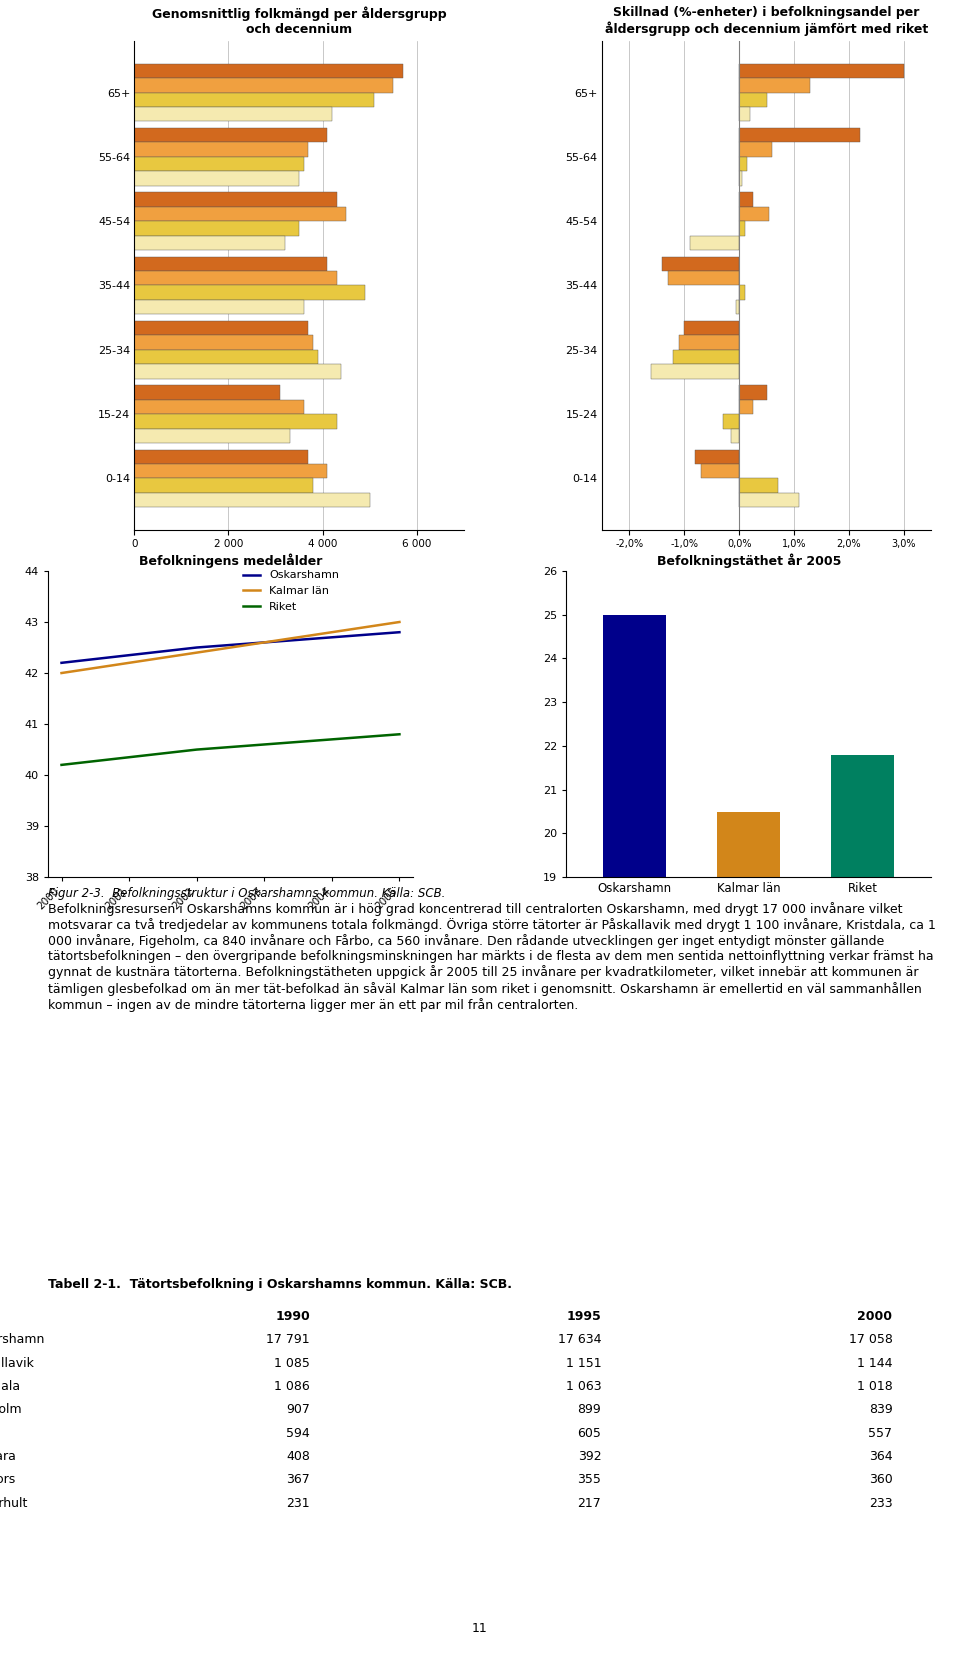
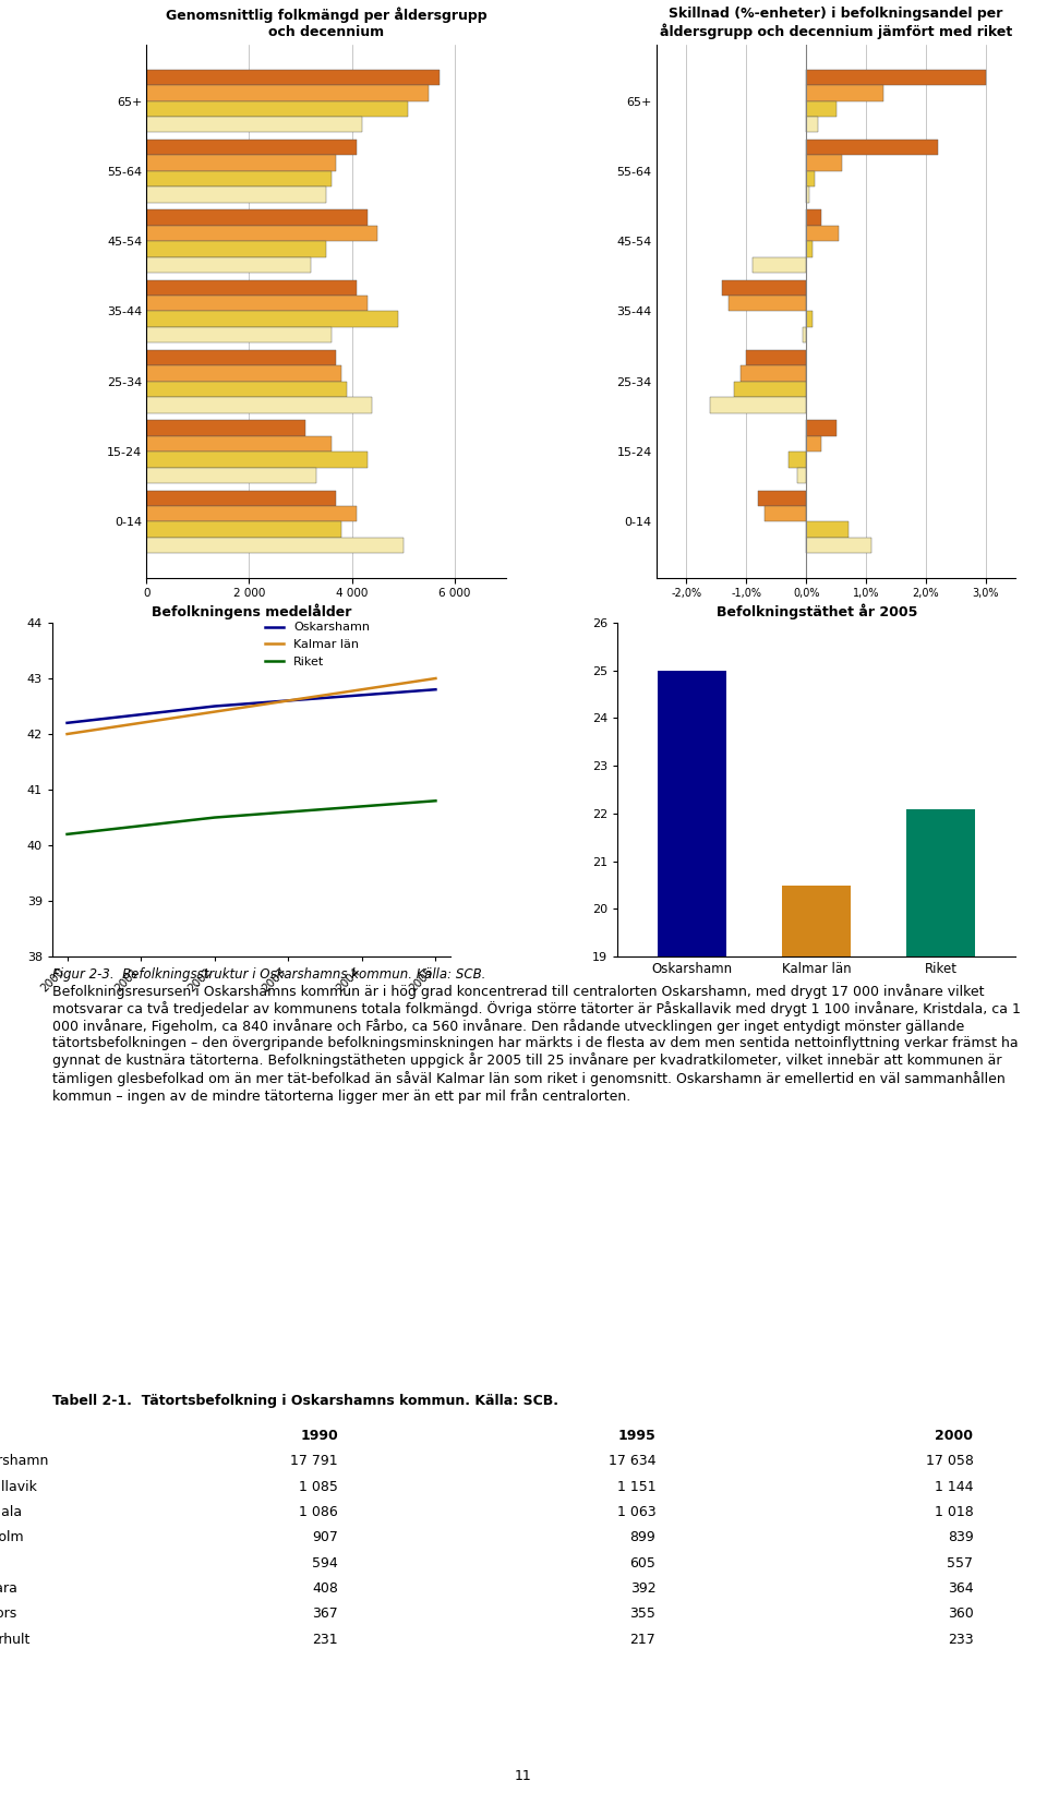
Befolkningstäthet år 2005/Riket: 21.8 -> 22.1
